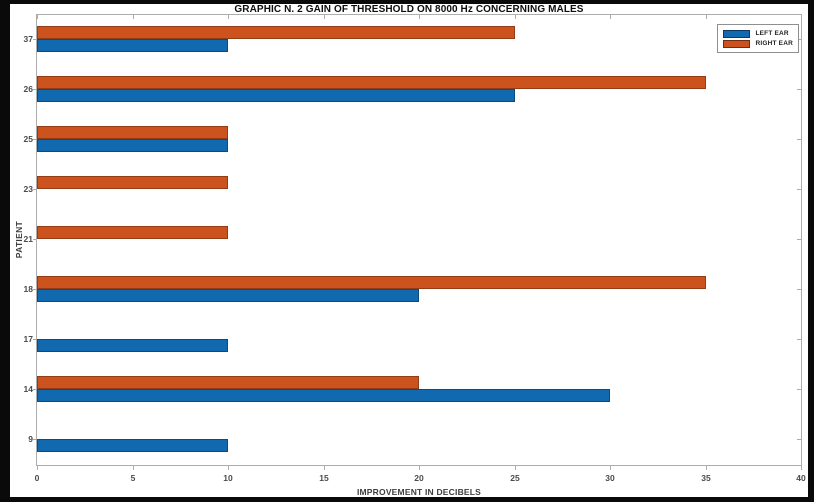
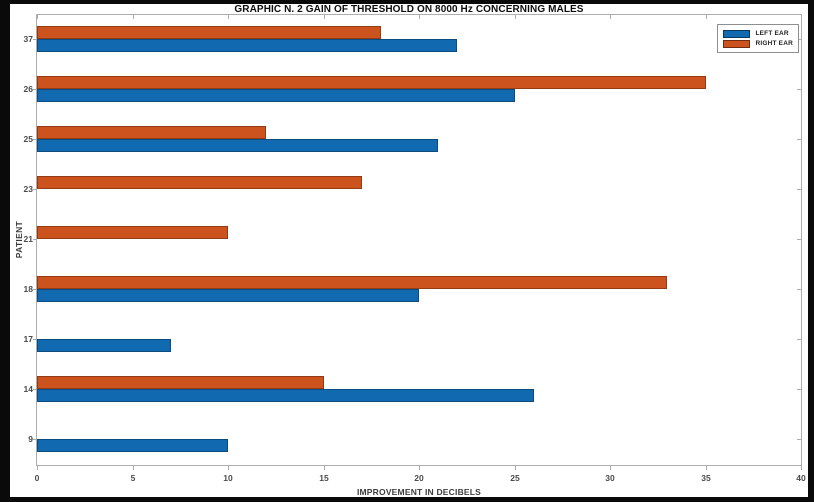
LEFT EAR/14: 30 -> 26
RIGHT EAR/14: 20 -> 15
LEFT EAR/17: 10 -> 7
RIGHT EAR/18: 35 -> 33
RIGHT EAR/23: 10 -> 17
LEFT EAR/25: 10 -> 21
RIGHT EAR/25: 10 -> 12
LEFT EAR/37: 10 -> 22
RIGHT EAR/37: 25 -> 18
